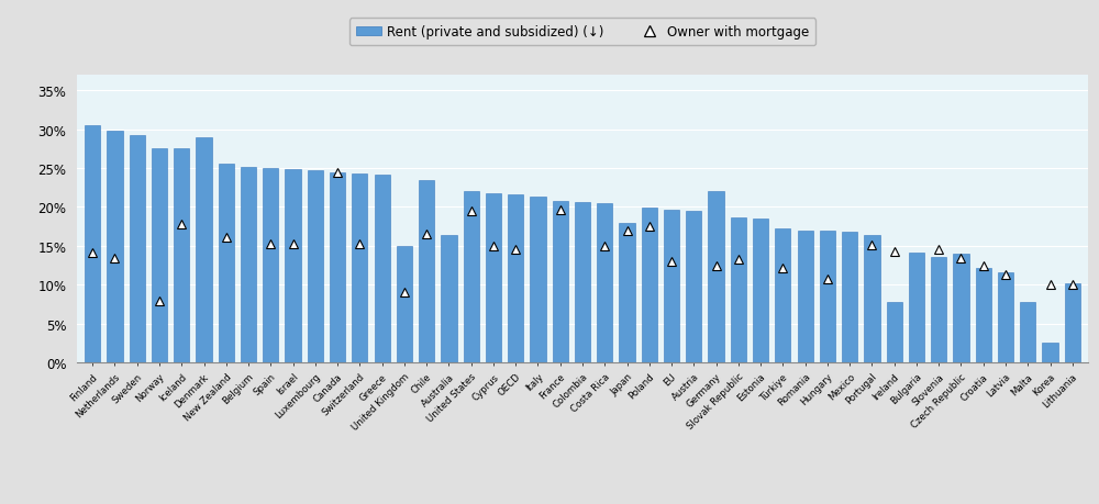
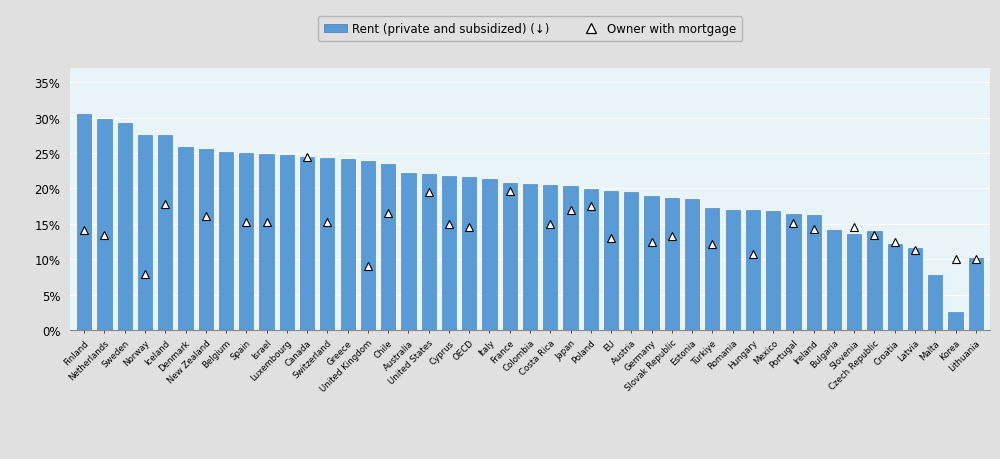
Denmark: 29.0% -> 25.9%
United Kingdom: 15.0% -> 23.9%
Australia: 16.4% -> 22.2%
Japan: 18.0% -> 20.3%
Germany: 22.0% -> 18.9%
Ireland: 7.8% -> 16.2%
